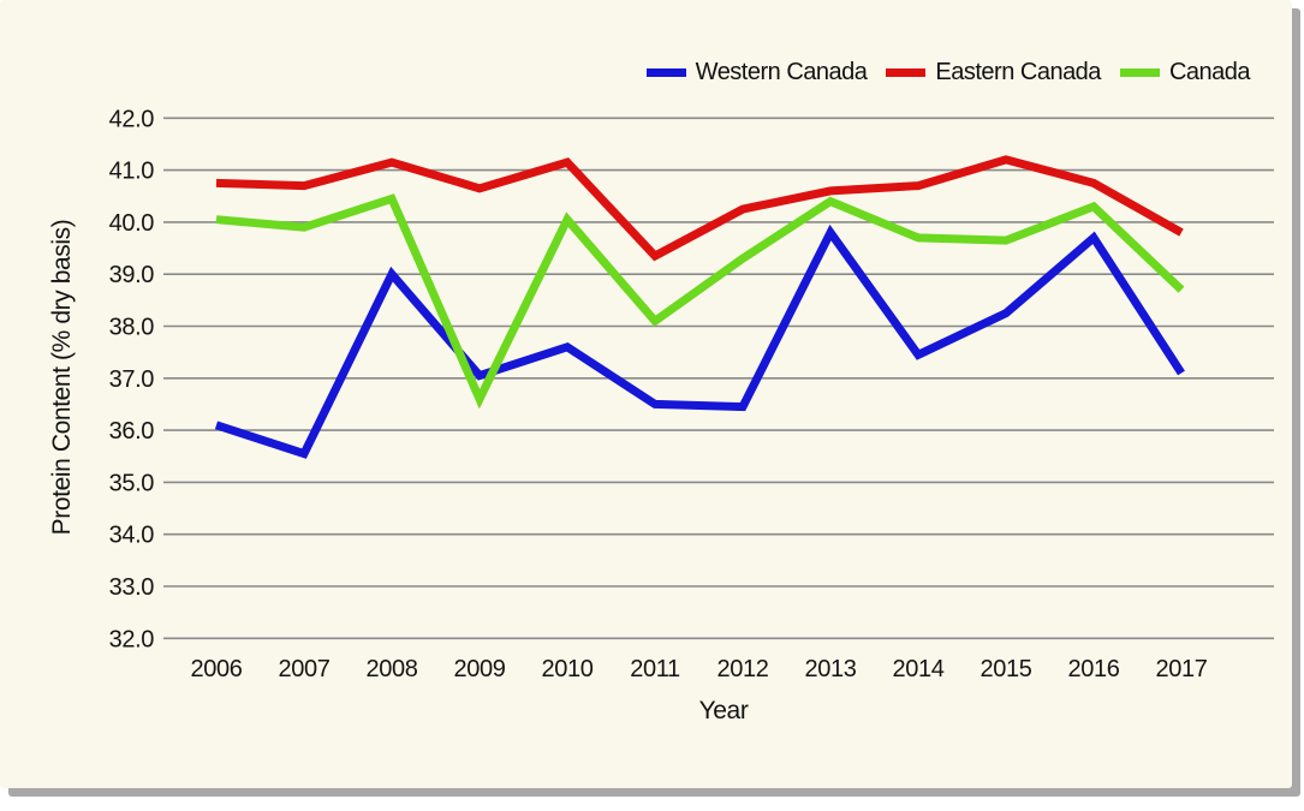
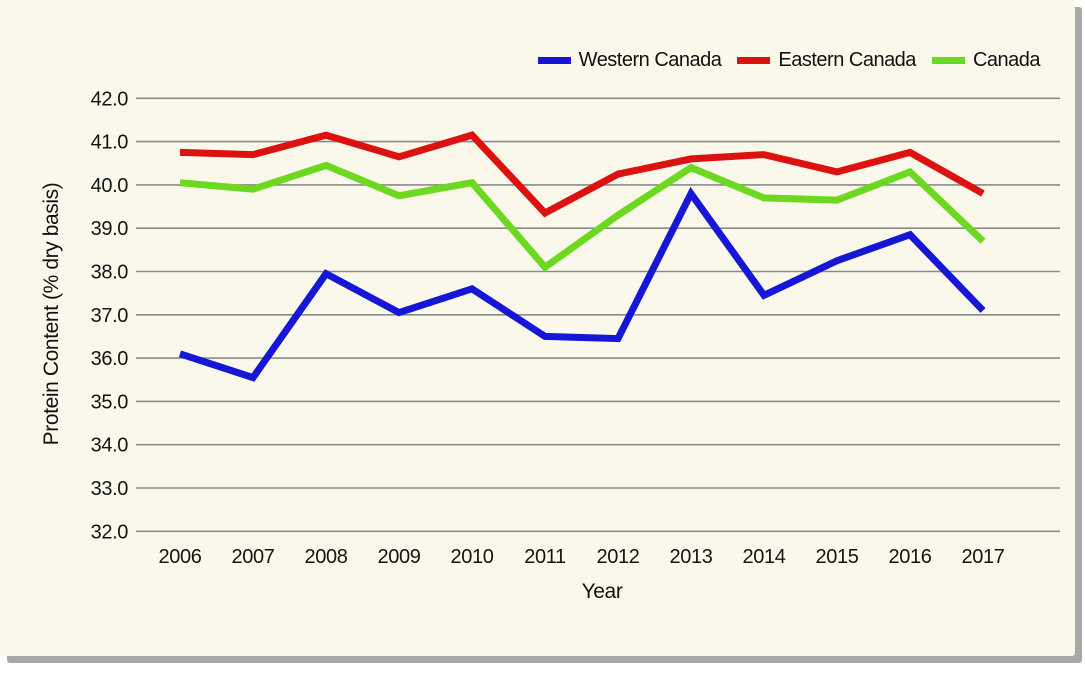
Western Canada/2008: 39.0 -> 38.0
Canada/2009: 36.6 -> 39.8
Eastern Canada/2015: 41.2 -> 40.3
Western Canada/2016: 39.7 -> 38.9
